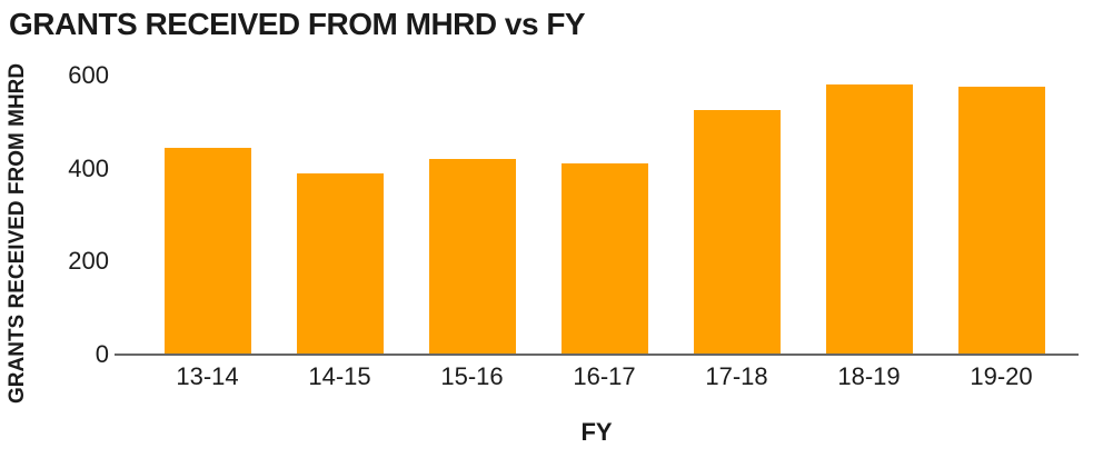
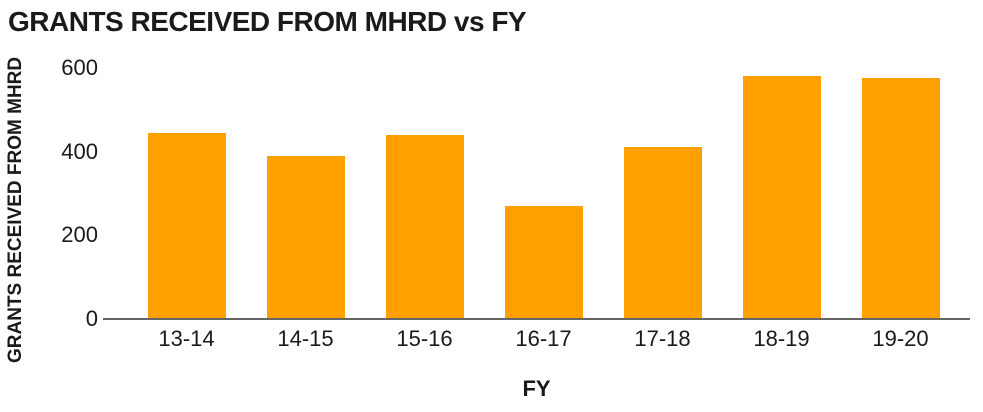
15-16: 420 -> 440
16-17: 410 -> 270
17-18: 520 -> 410
